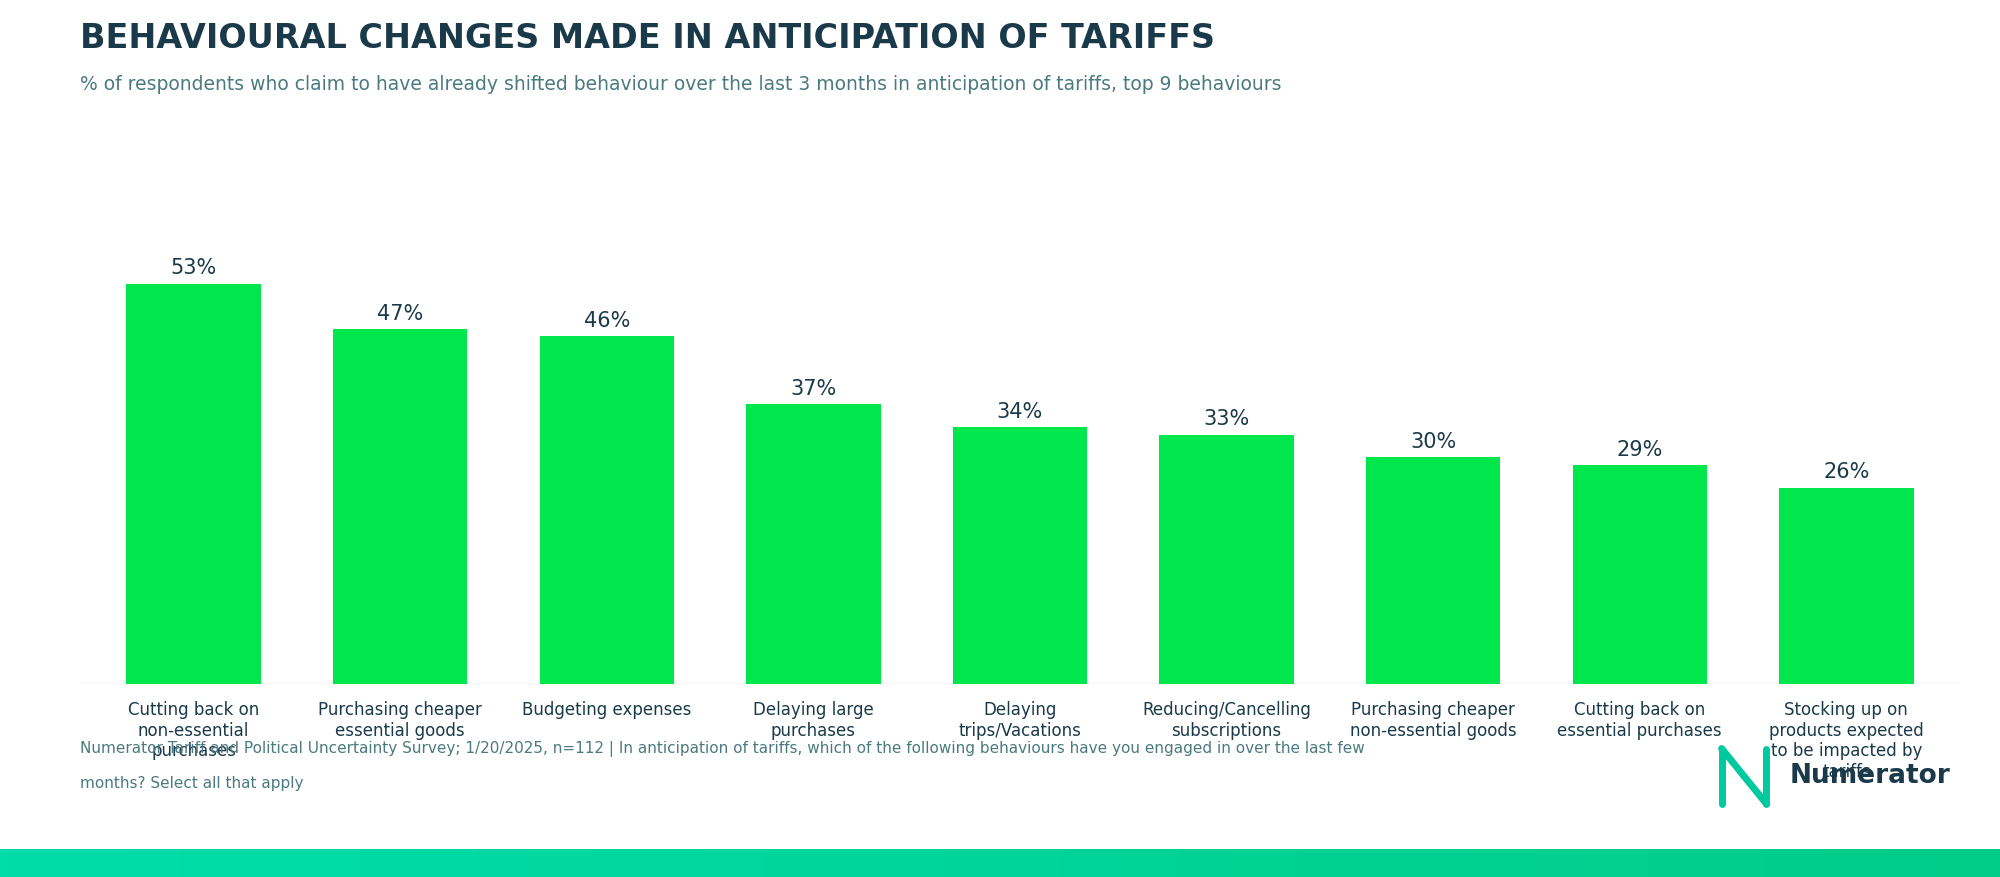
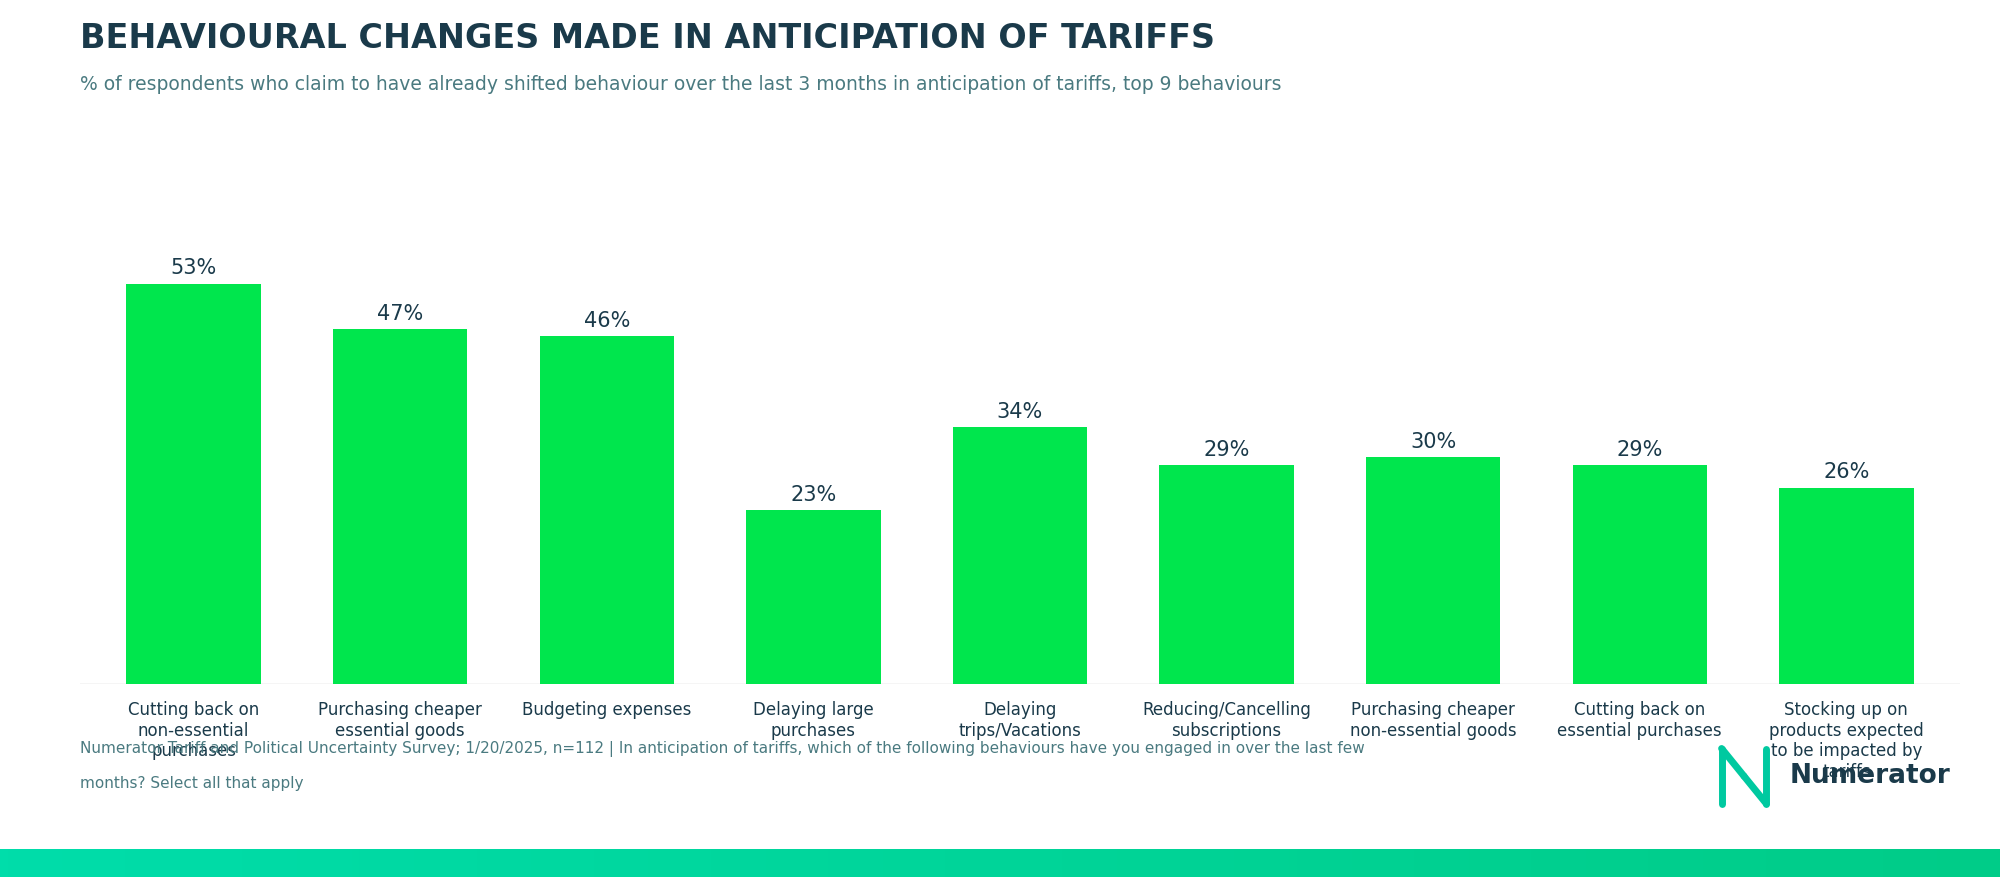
Delaying large purchases: 37% -> 23%
Reducing/Cancelling subscriptions: 33% -> 29%
